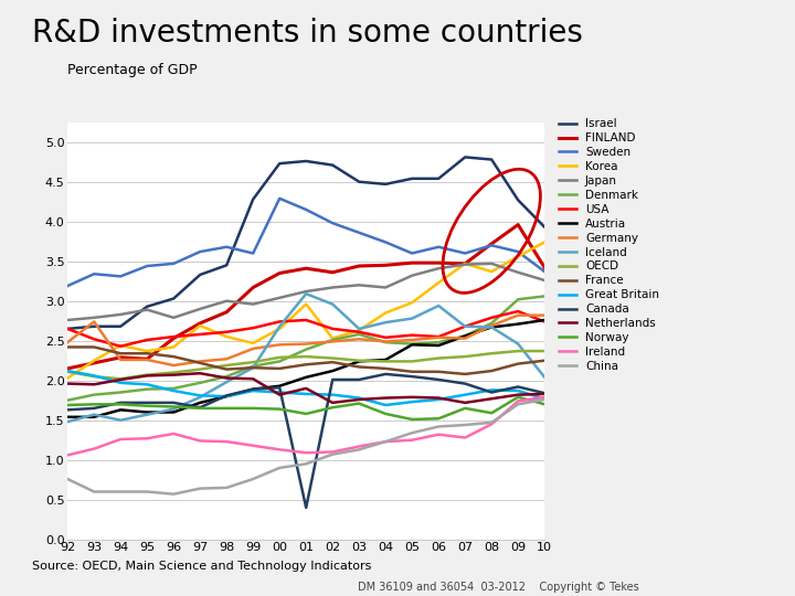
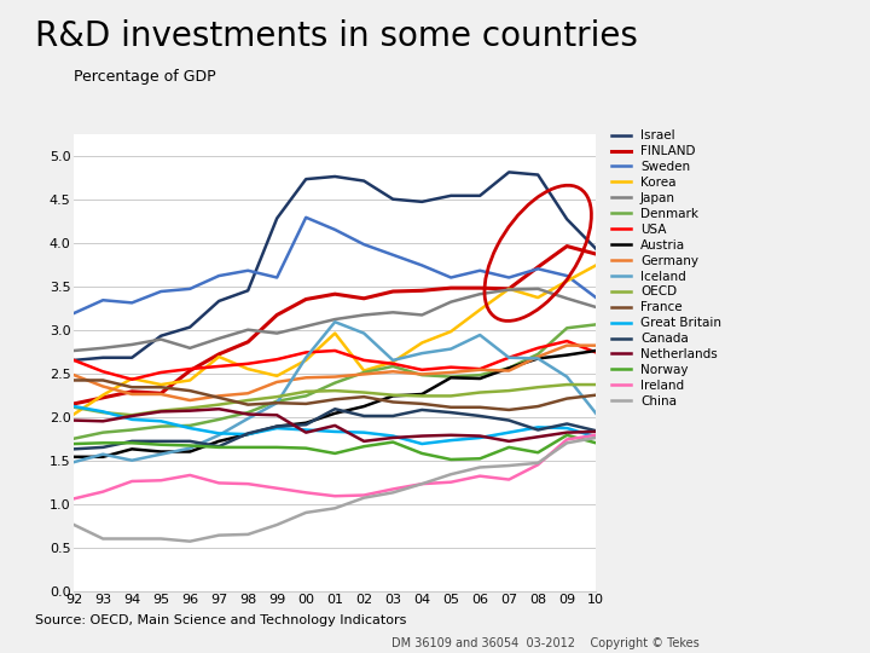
Germany/93: 2.74 -> 2.35
Canada/01: 0.40 -> 2.09
FINLAND/10: 3.42 -> 3.87
